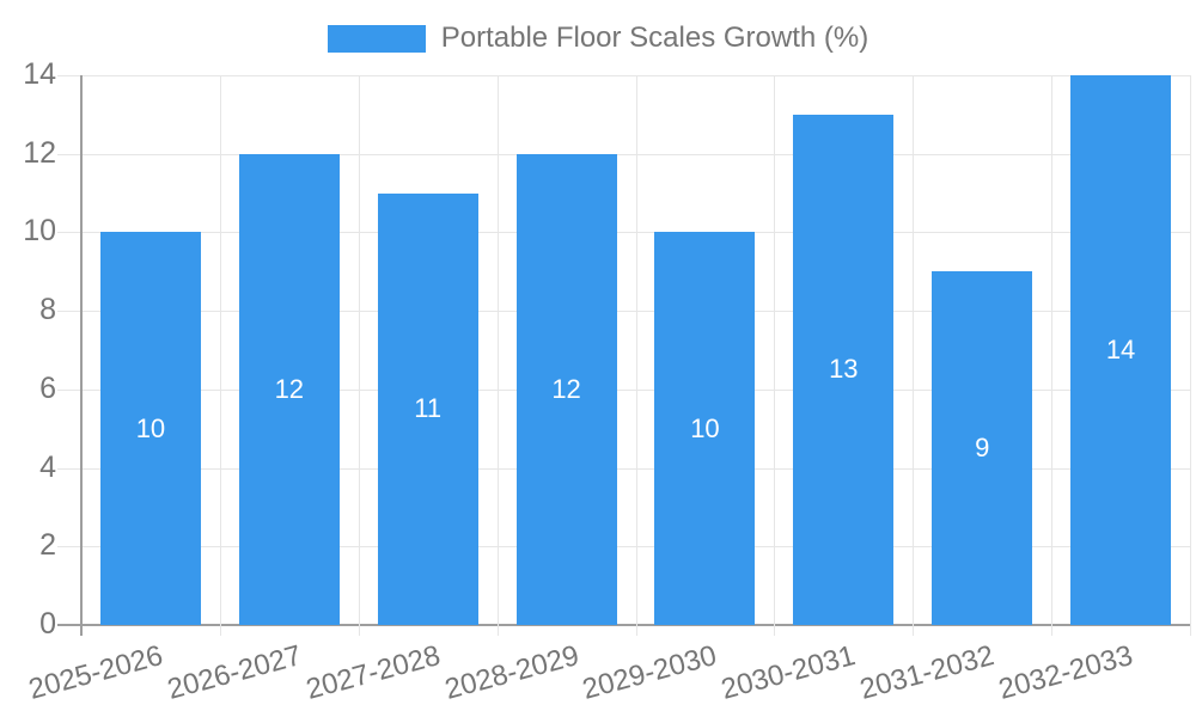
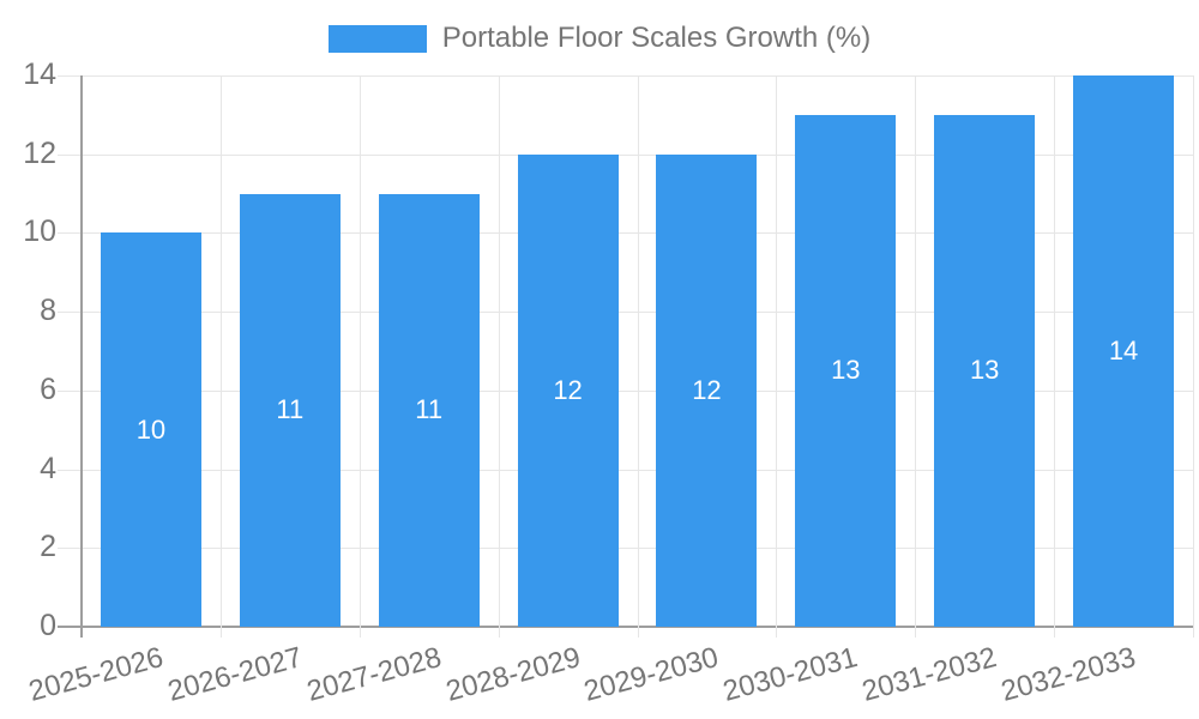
2026-2027: 12 -> 11
2029-2030: 10 -> 12
2031-2032: 9 -> 13
